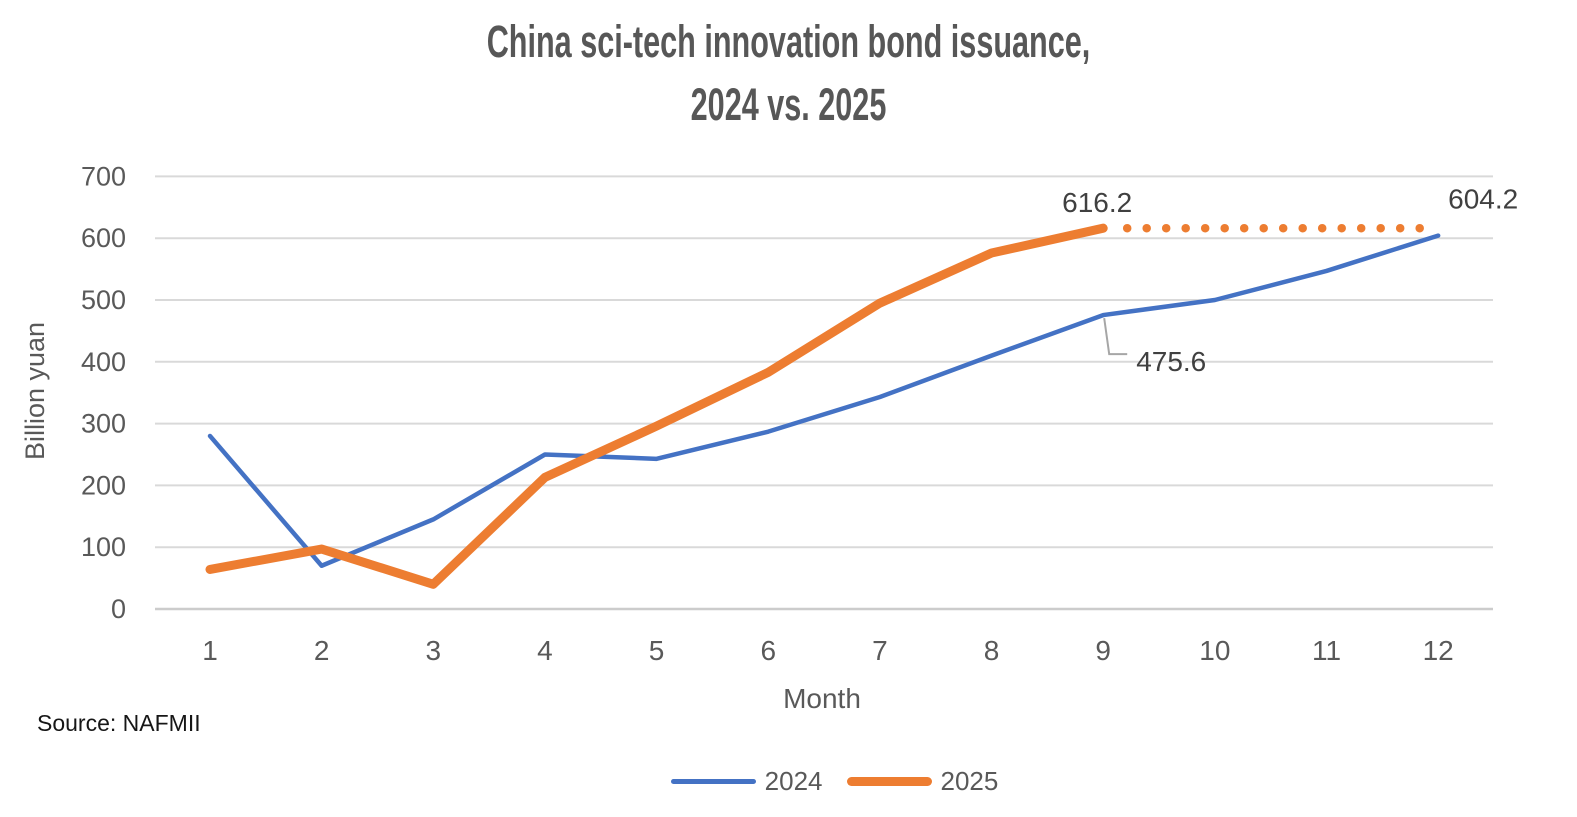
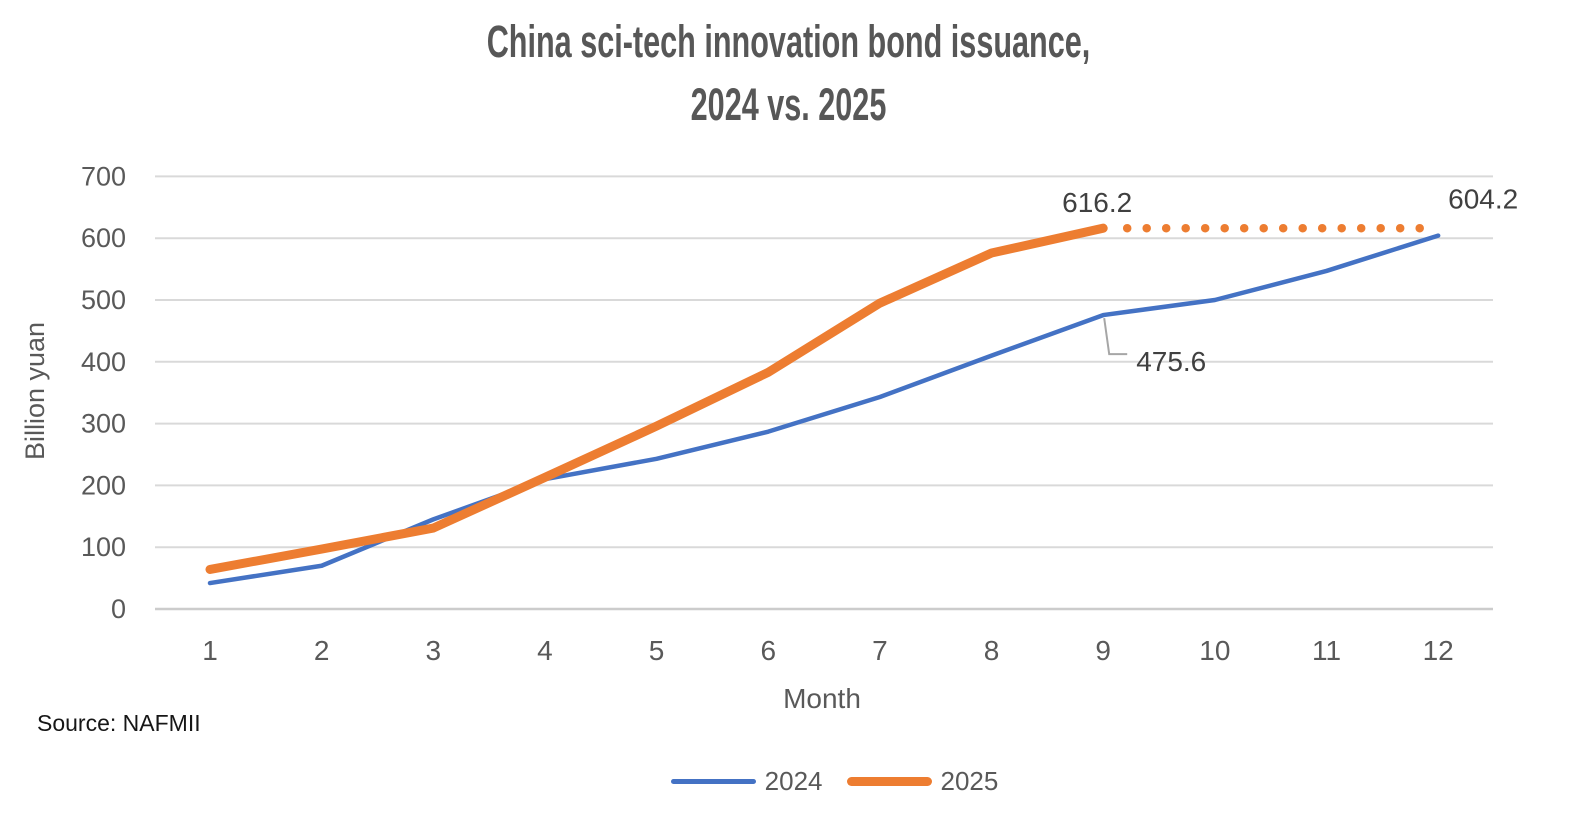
2024/1: 280 -> 40
2025/3: 40 -> 130
2024/4: 250 -> 210
